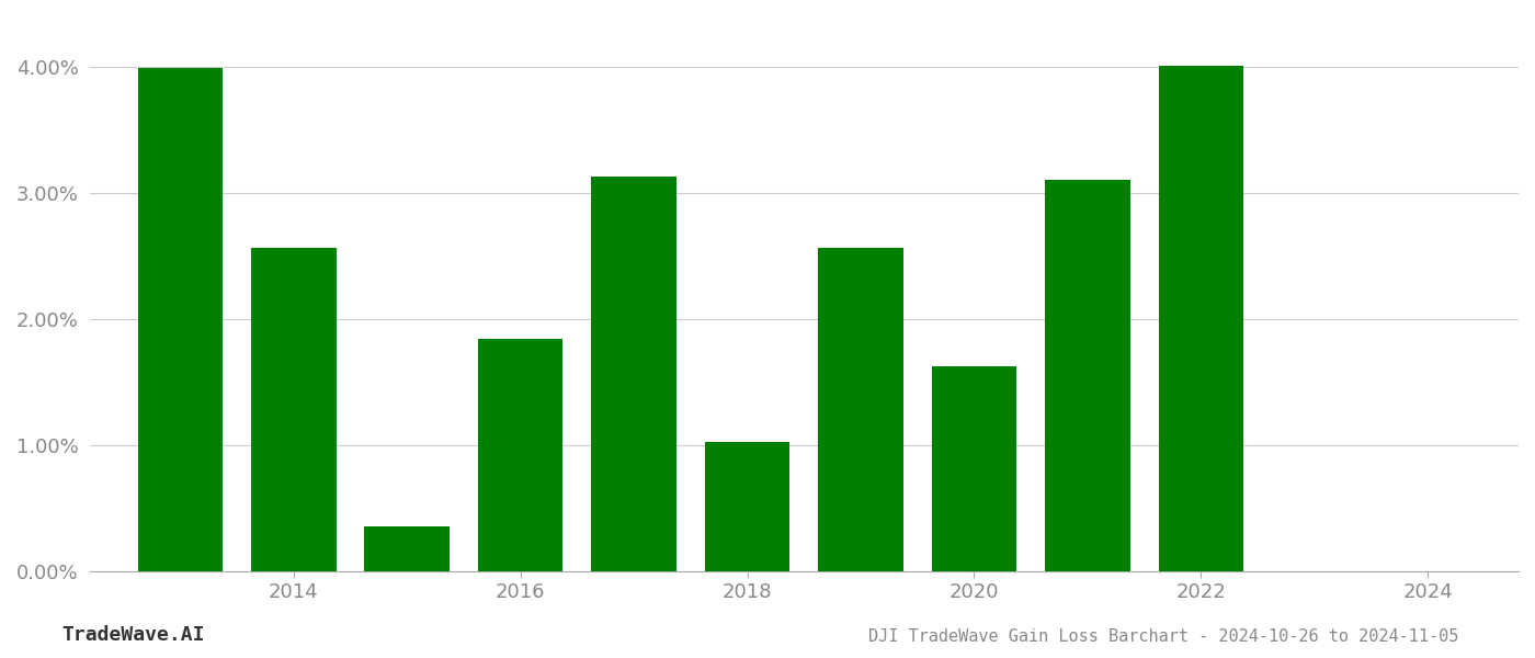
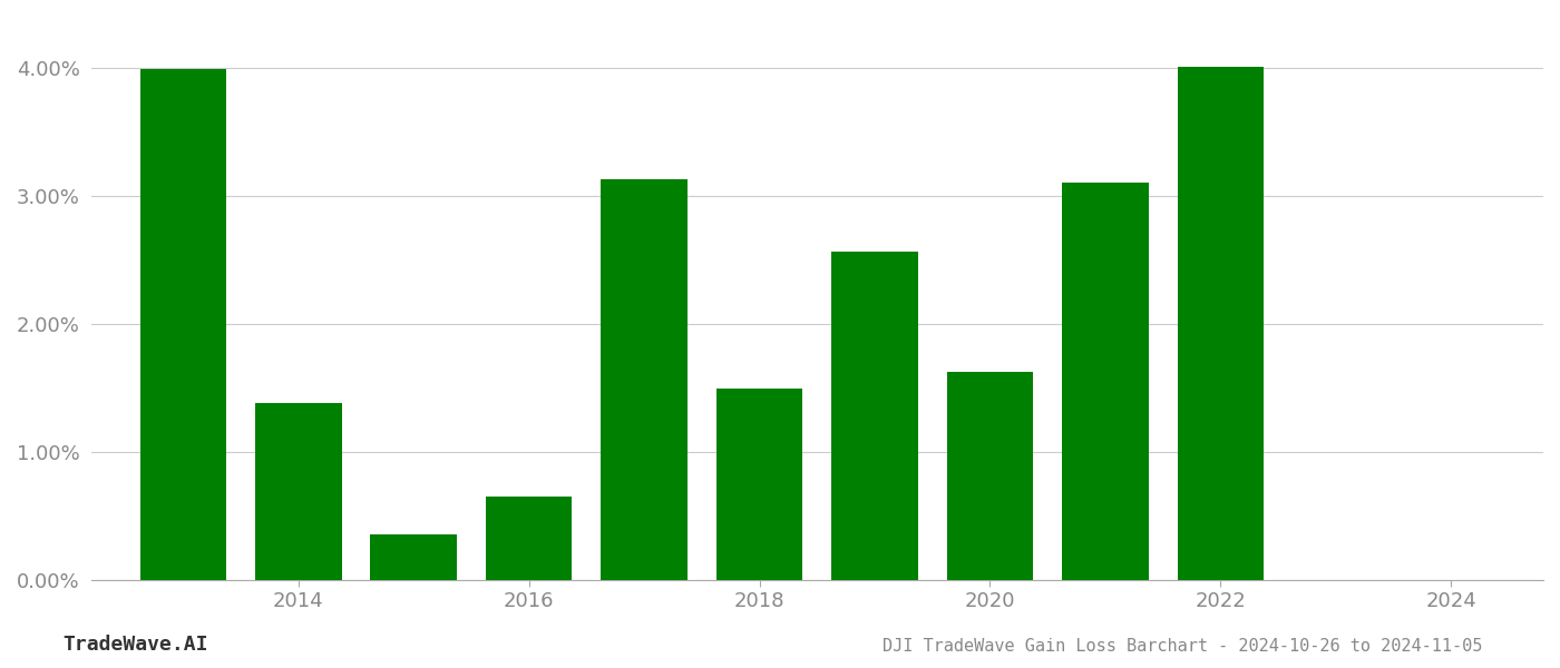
2014: 2.56% -> 1.38%
2016: 1.84% -> 0.65%
2018: 1.02% -> 1.49%
